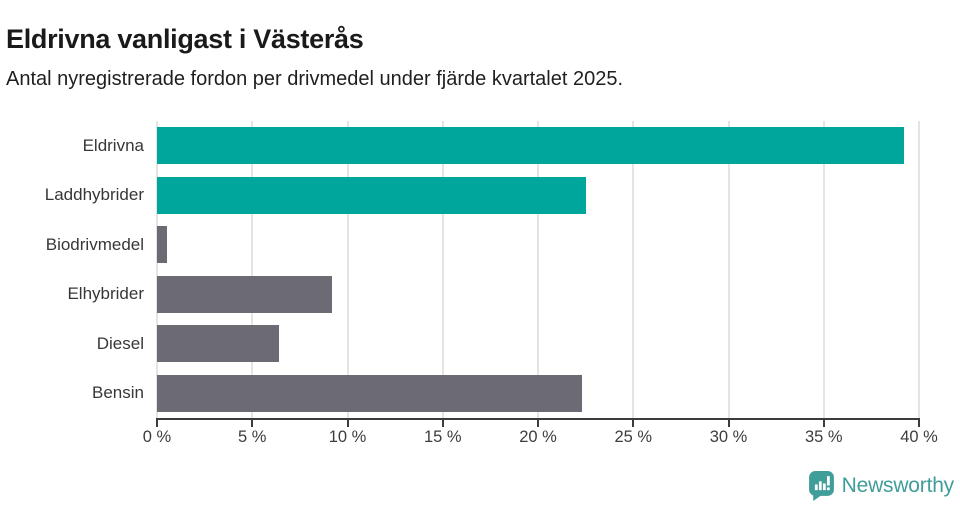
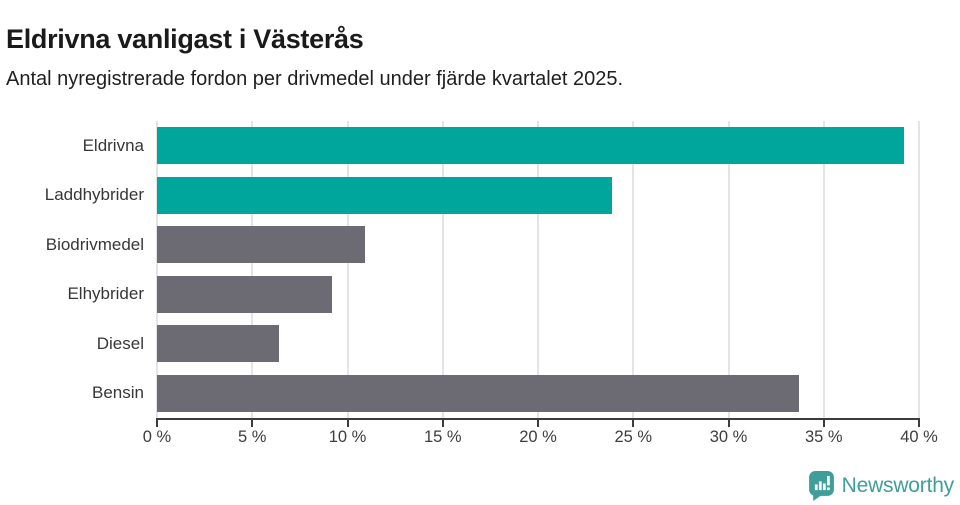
Laddhybrider: 22.5% -> 23.9%
Biodrivmedel: 0.5% -> 10.9%
Bensin: 22.3% -> 33.7%
